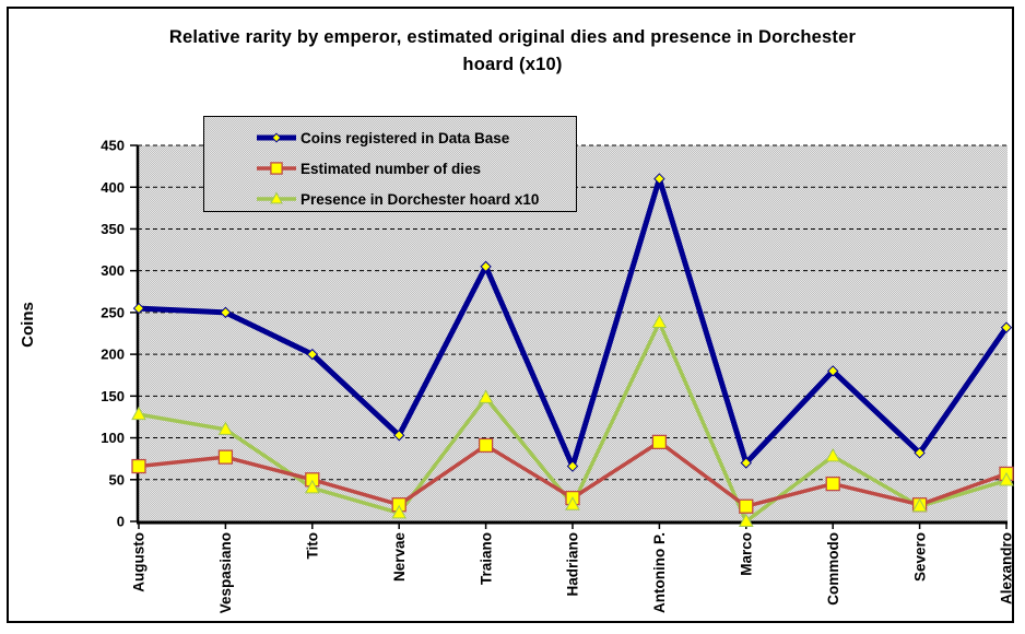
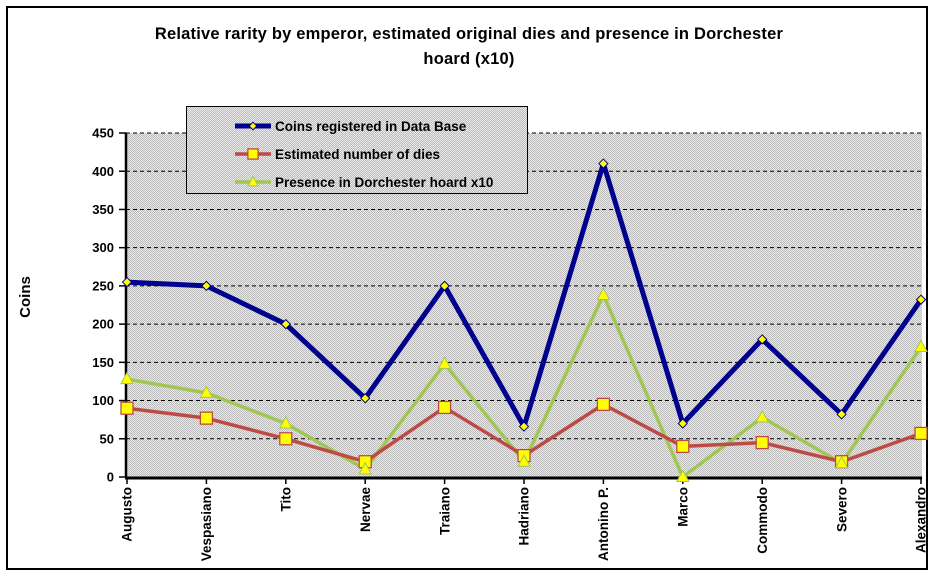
Estimated number of dies/Augusto: 70 -> 90
Presence in Dorchester hoard x10/Tito: 40 -> 70
Coins registered in Data Base/Traiano: 300 -> 250
Estimated number of dies/Marco: 20 -> 40
Presence in Dorchester hoard x10/Alexandro: 50 -> 170
